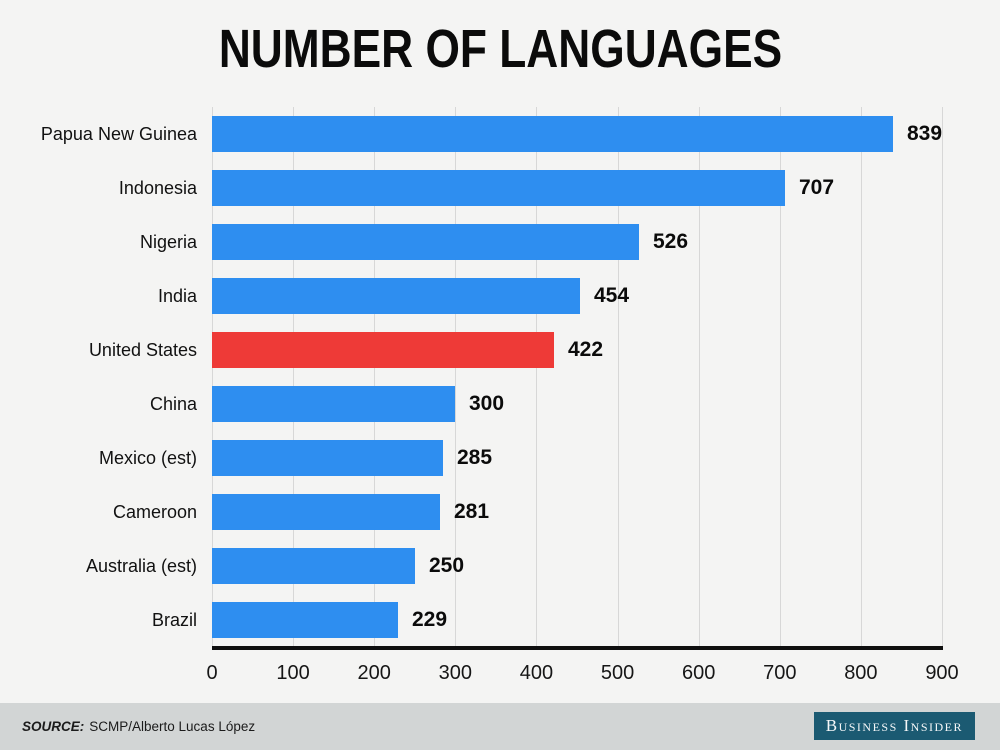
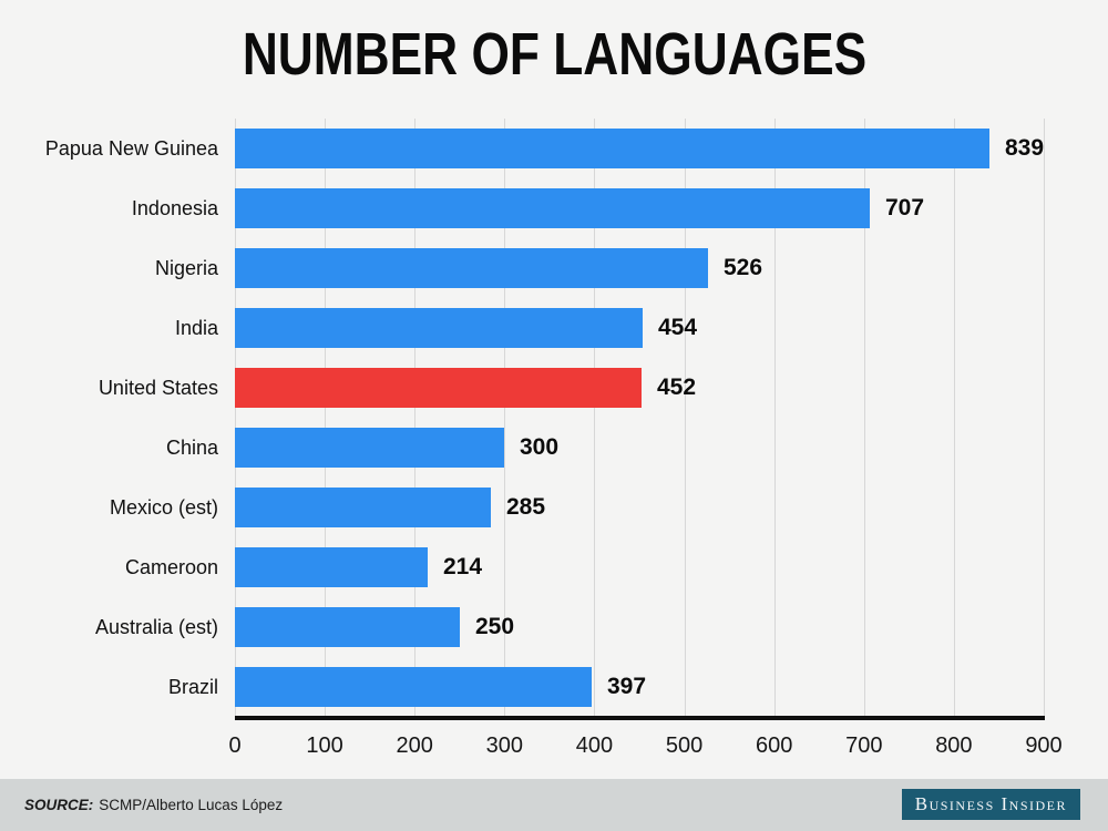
United States: 422 -> 452
Cameroon: 281 -> 214
Brazil: 229 -> 397
